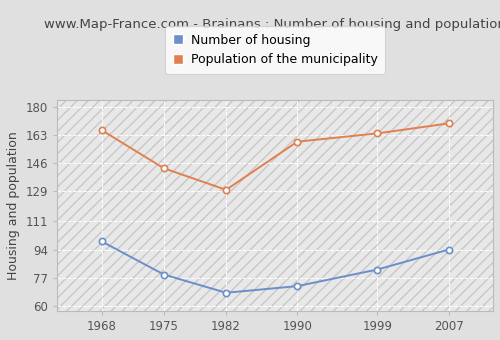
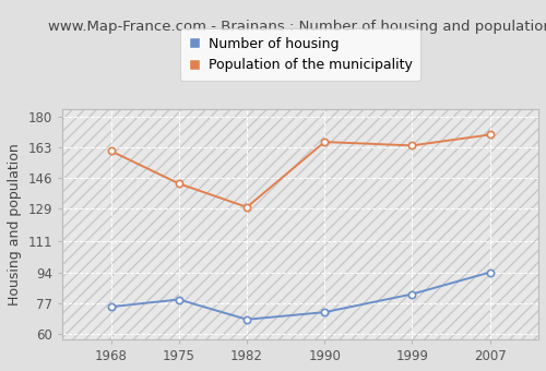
Number of housing/1968: 99 -> 75
Population of the municipality/1968: 166 -> 161
Population of the municipality/1990: 159 -> 166
